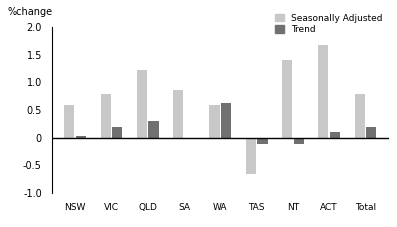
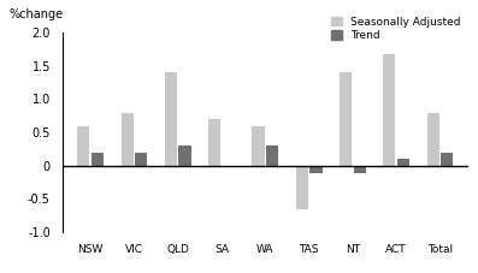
Trend/NSW: 0.04 -> 0.20
Seasonally Adjusted/QLD: 1.22 -> 1.40
Seasonally Adjusted/SA: 0.86 -> 0.70
Trend/WA: 0.62 -> 0.30
